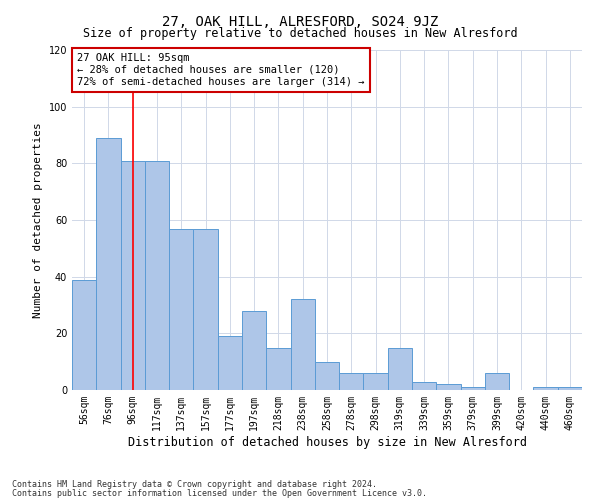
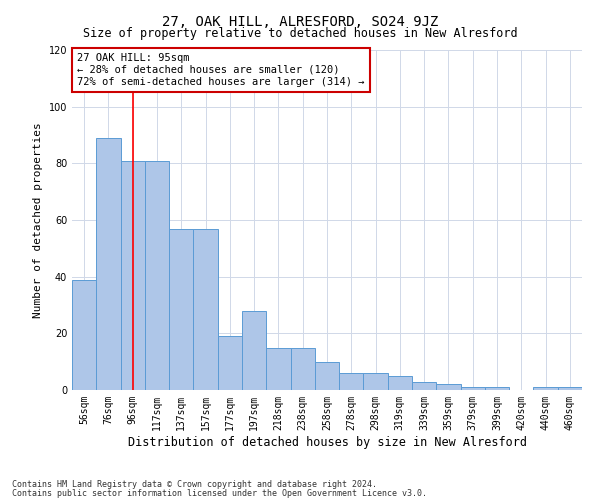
238sqm: 32 -> 15
319sqm: 15 -> 5
399sqm: 6 -> 1
